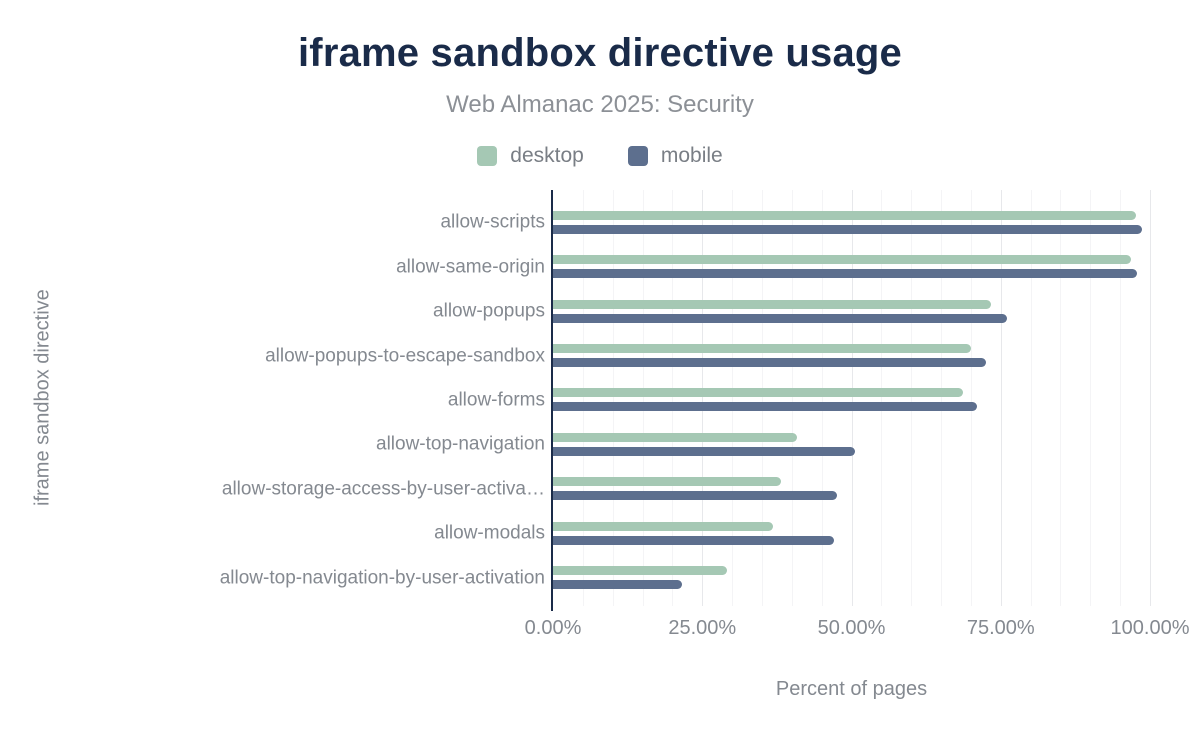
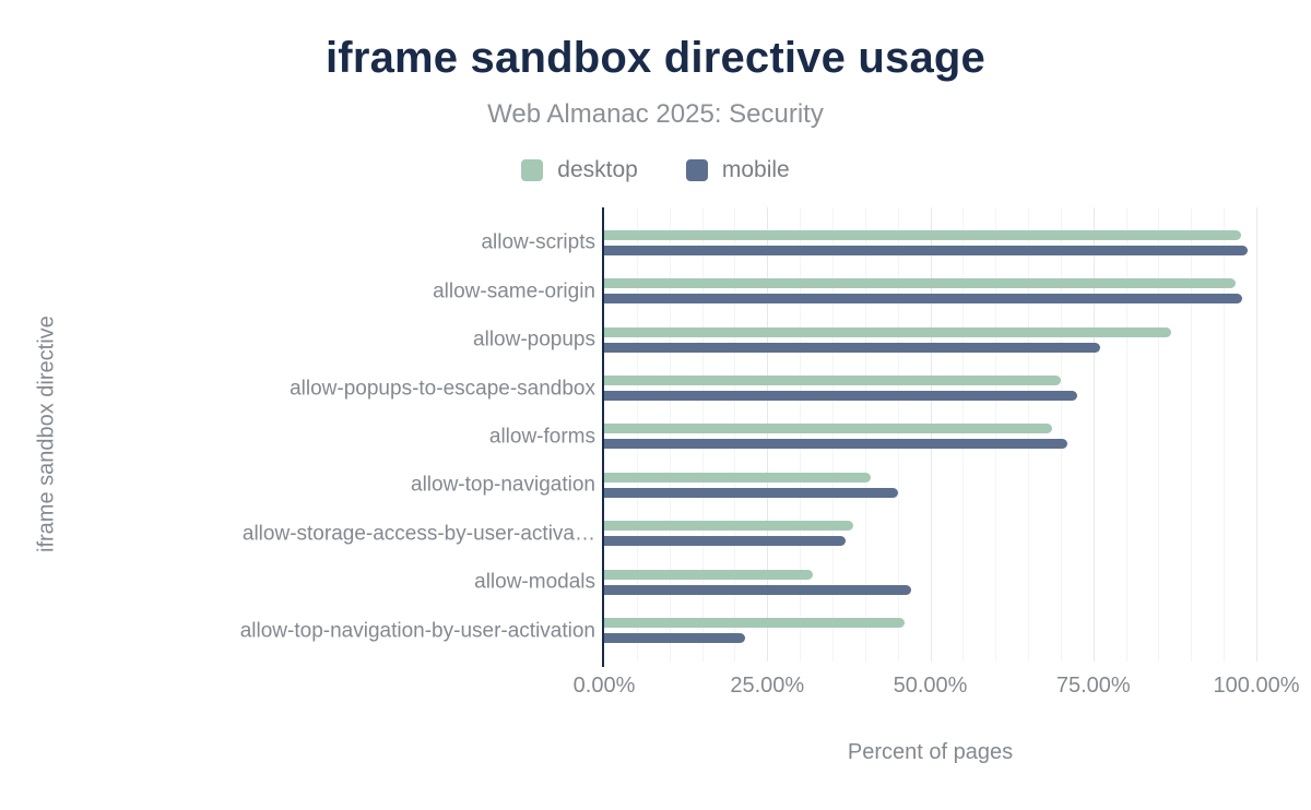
desktop/allow-popups: 73% -> 87%
mobile/allow-top-navigation: 51% -> 45%
mobile/allow-storage-access-by-user-activa…: 48% -> 37%
desktop/allow-modals: 37% -> 32%
desktop/allow-top-navigation-by-user-activation: 29% -> 46%
